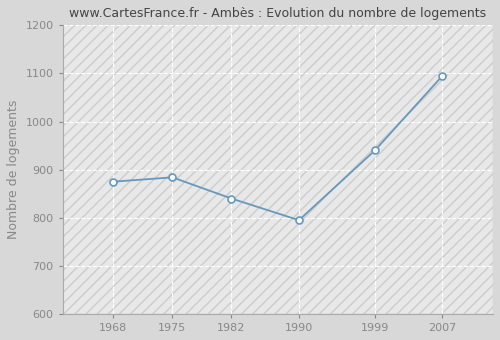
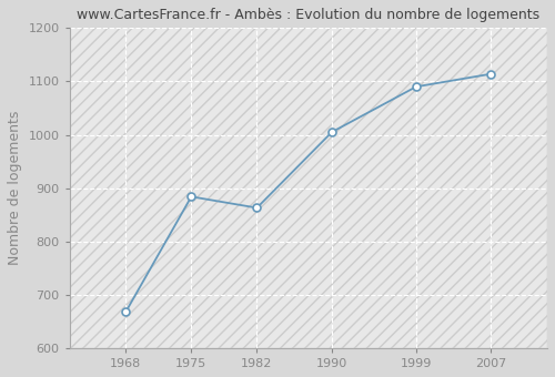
1968: 875 -> 668
1982: 840 -> 863
1990: 795 -> 1005
1999: 940 -> 1090
2007: 1095 -> 1114
